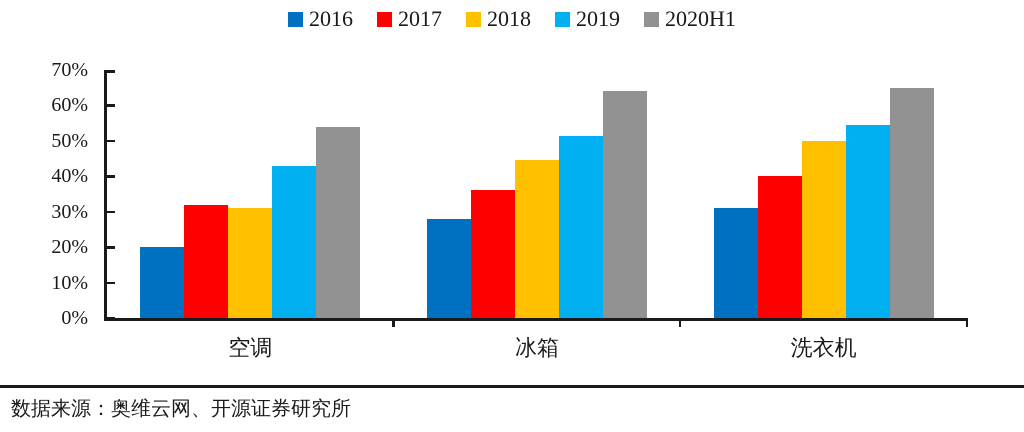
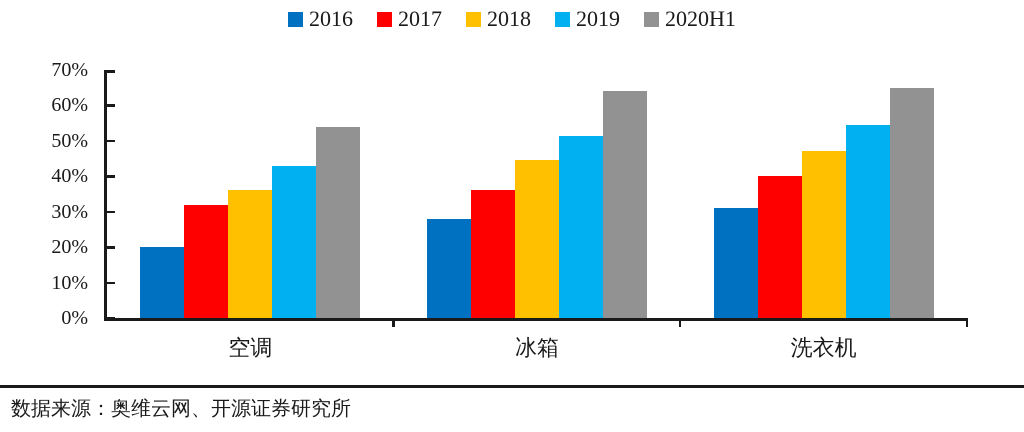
2018/空调: 31% -> 36%
2018/洗衣机: 50% -> 47%
